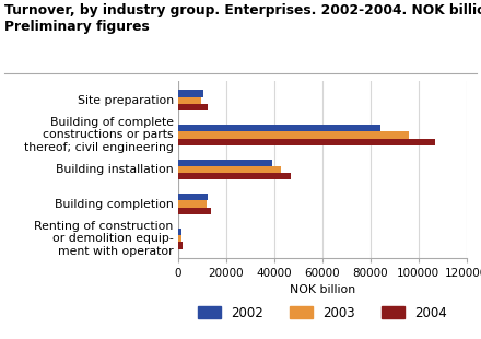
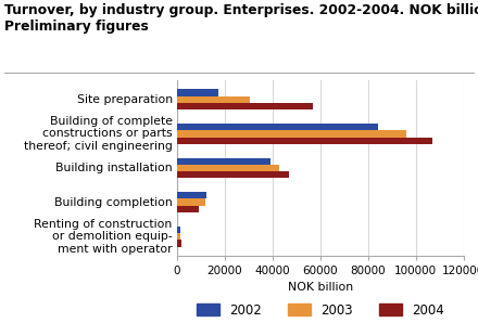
2002/Site preparation: 10500 -> 17500
2003/Site preparation: 9500 -> 30500
2004/Site preparation: 12500 -> 57000
2004/Building completion: 13500 -> 9000
